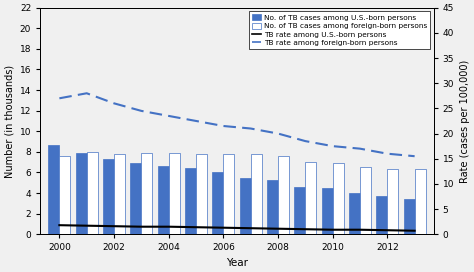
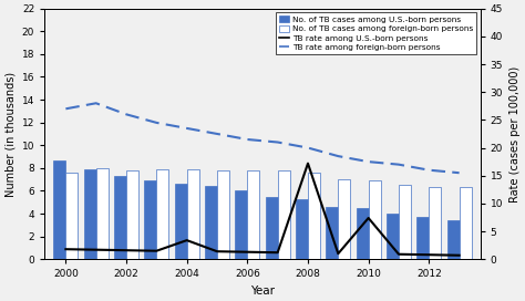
TB rate among U.S.-born persons/2004: 1.5 -> 3.4
TB rate among U.S.-born persons/2008: 1.1 -> 17.2
TB rate among U.S.-born persons/2010: 0.9 -> 7.4
